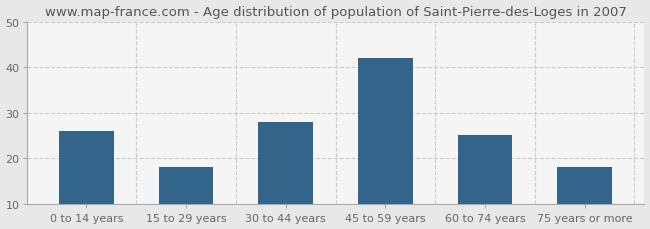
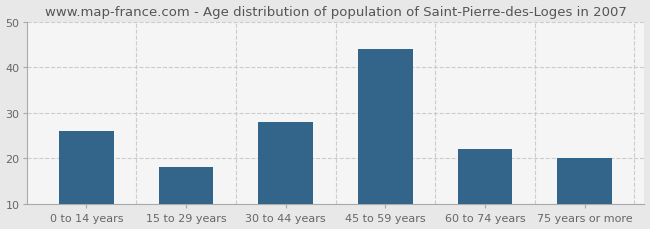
45 to 59 years: 42 -> 44
60 to 74 years: 25 -> 22
75 years or more: 18 -> 20
